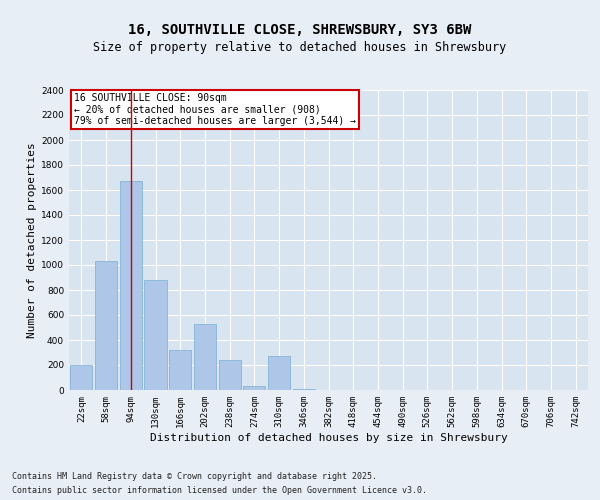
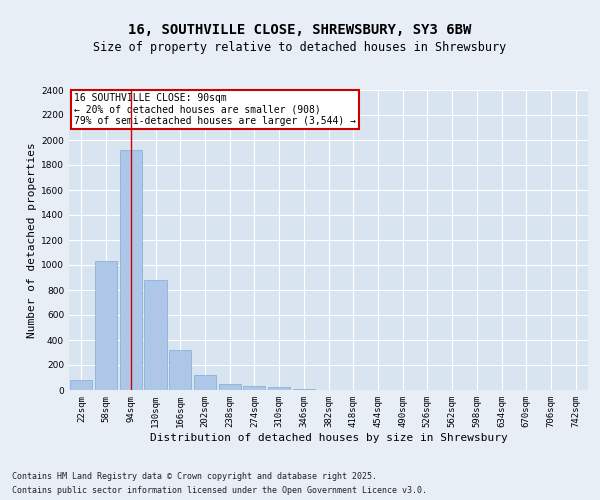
22sqm: 200 -> 80
94sqm: 1670 -> 1920
202sqm: 530 -> 120
238sqm: 240 -> 50
310sqm: 270 -> 20
